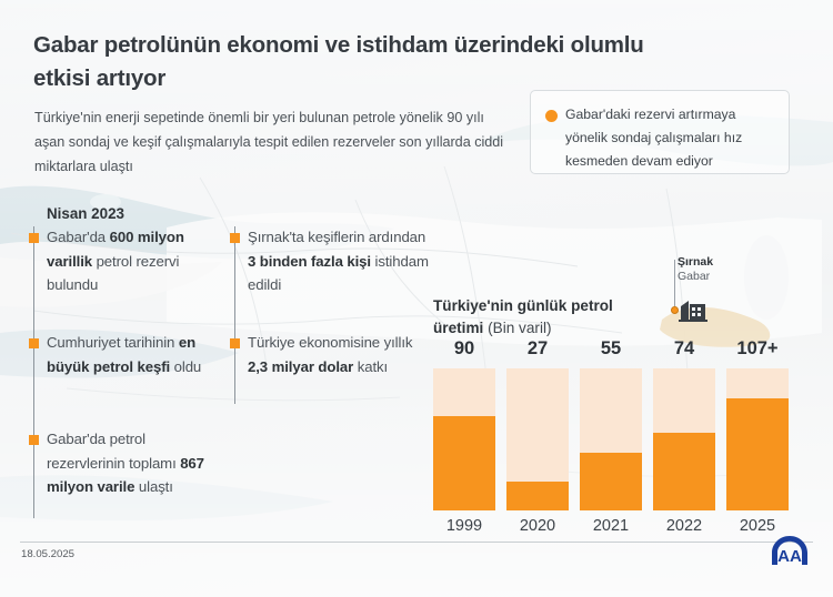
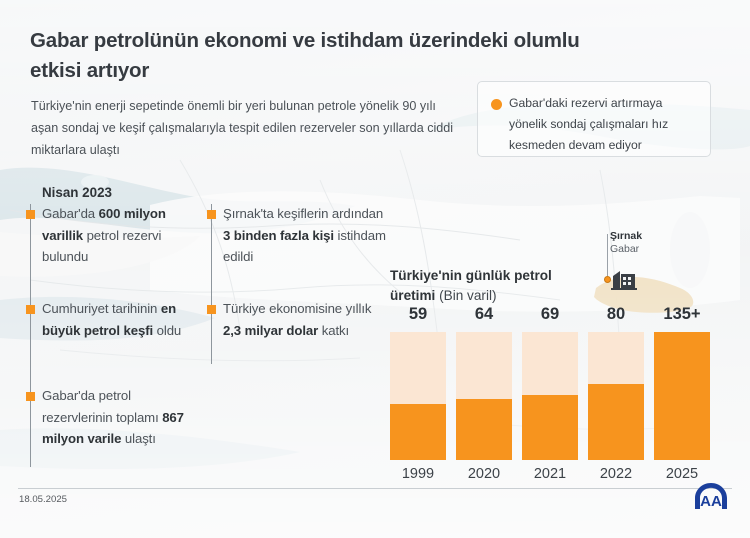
1999: 90 -> 59
2020: 27 -> 64
2021: 55 -> 69
2022: 74 -> 80
2025: 107 -> 135
